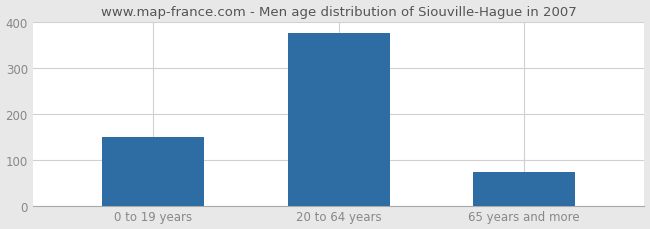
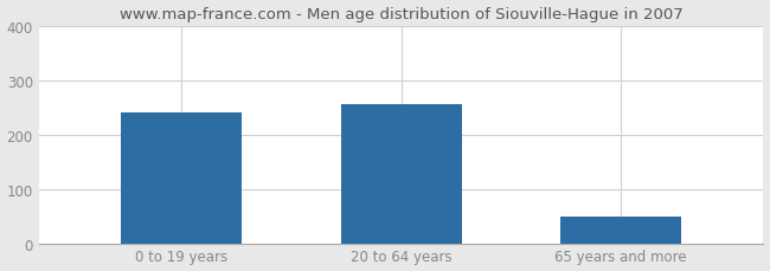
0 to 19 years: 148 -> 240
20 to 64 years: 376 -> 255
65 years and more: 74 -> 50
